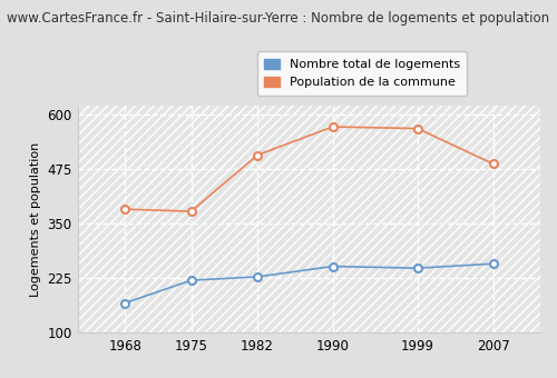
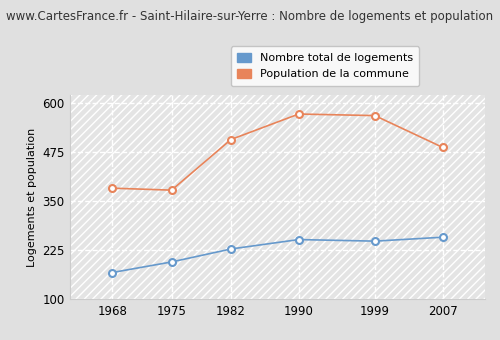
Nombre total de logements/1975: 220 -> 195
